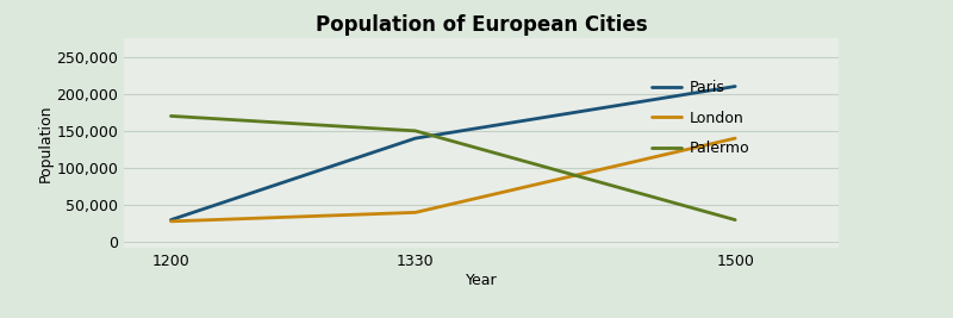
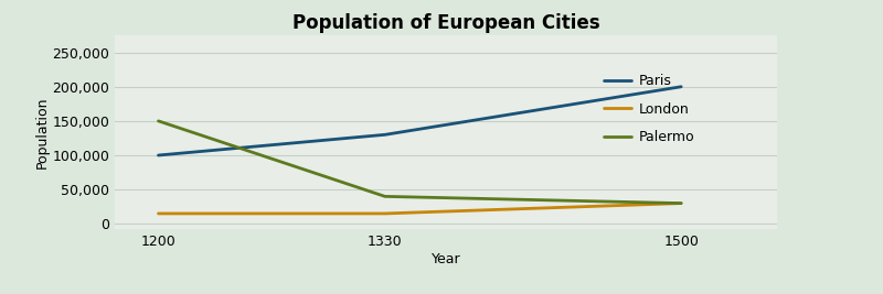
Paris/1200: 30,000 -> 100,000
London/1200: 28,000 -> 15,000
Palermo/1200: 170,000 -> 150,000
Paris/1330: 140,000 -> 130,000
London/1330: 40,000 -> 15,000
Palermo/1330: 150,000 -> 40,000
Paris/1500: 210,000 -> 200,000
London/1500: 140,000 -> 30,000
